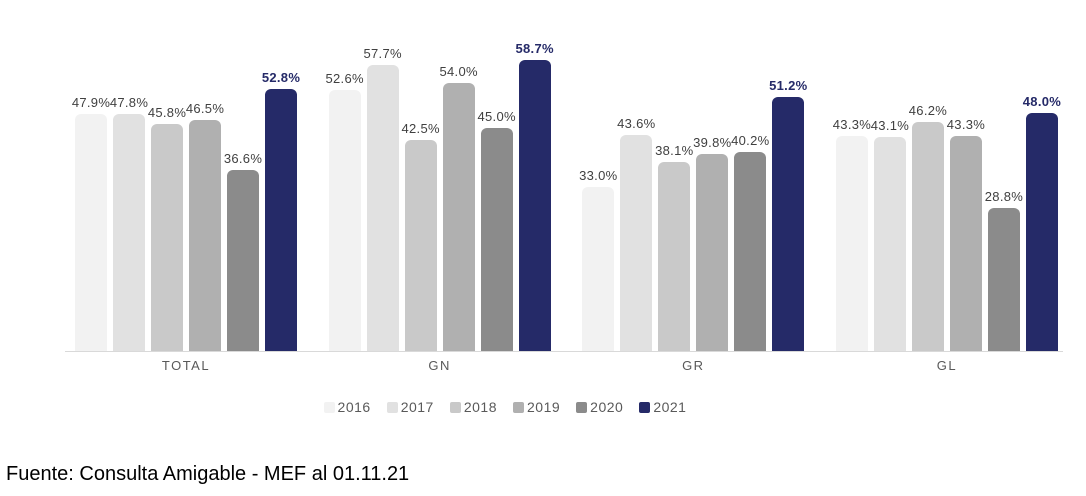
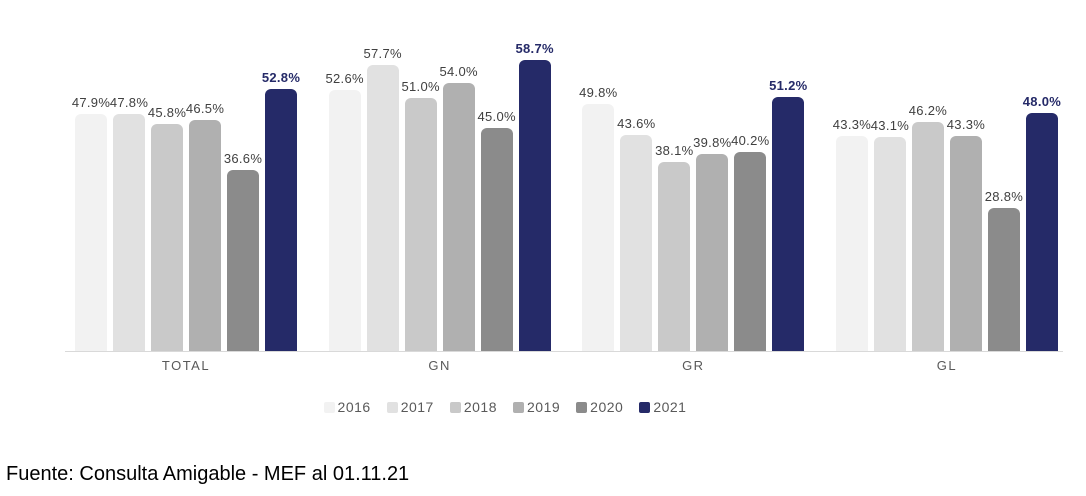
2018/GN: 42.5% -> 51.0%
2016/GR: 33.0% -> 49.8%
